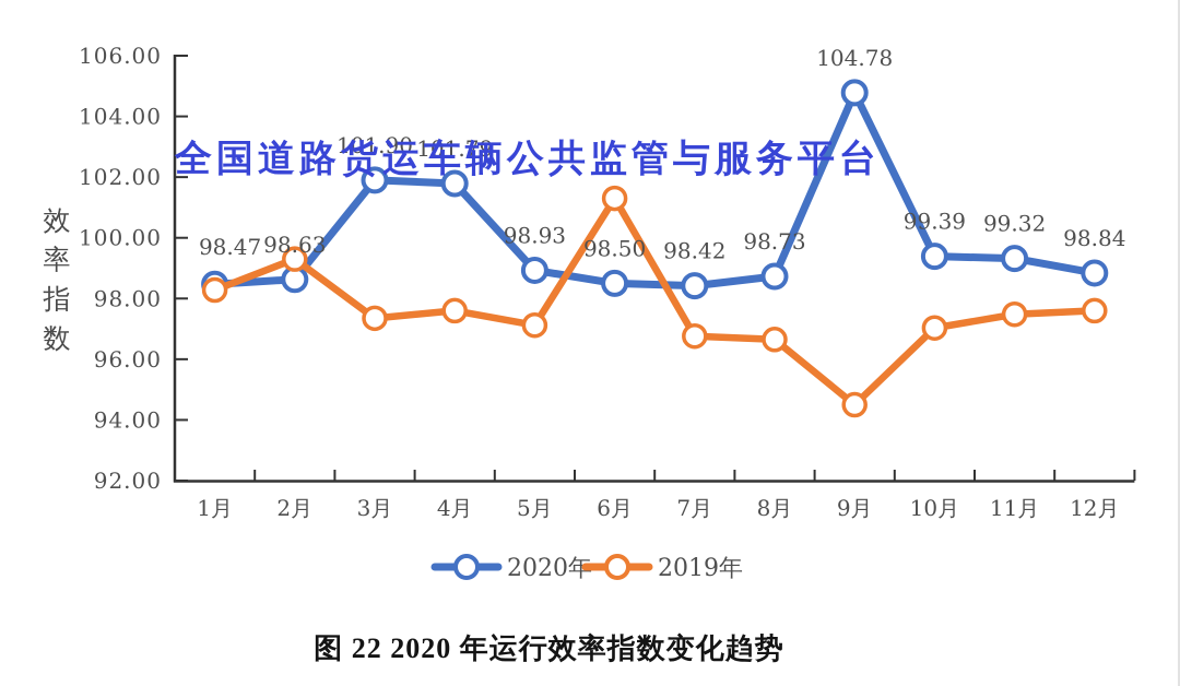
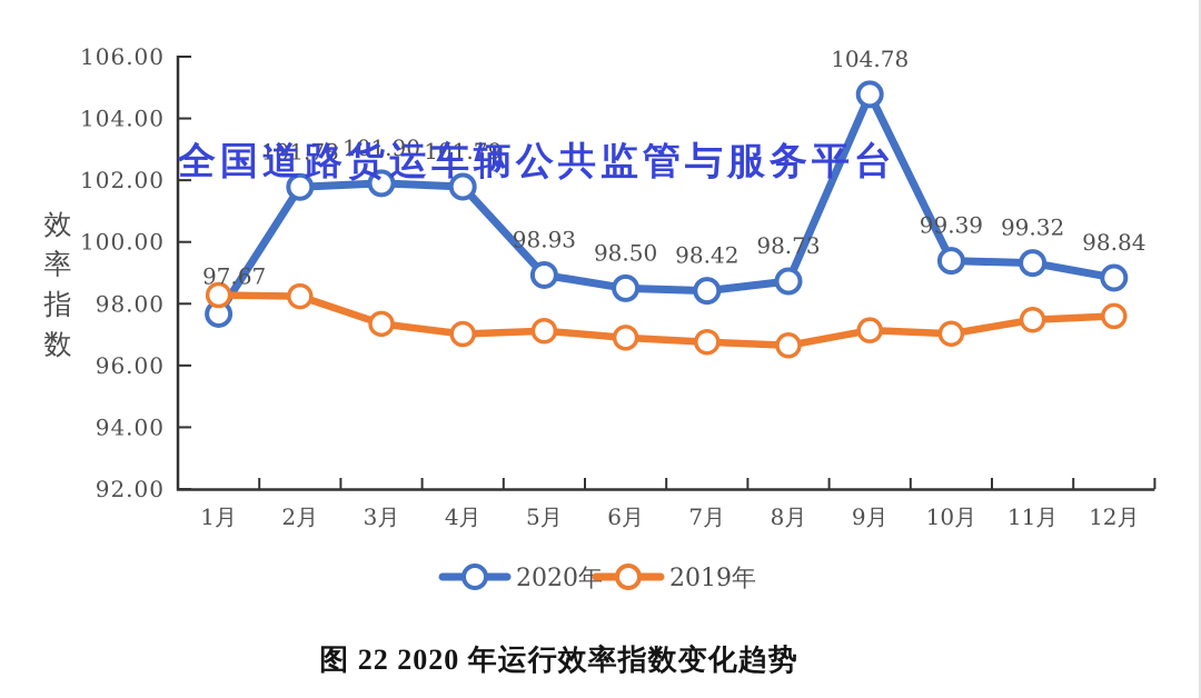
2020年/1月: 98.47 -> 97.67
2020年/2月: 98.63 -> 101.78
2019年/2月: 99.3 -> 98.2
2019年/4月: 97.6 -> 97.0
2019年/6月: 101.3 -> 96.9
2019年/9月: 94.5 -> 97.1
